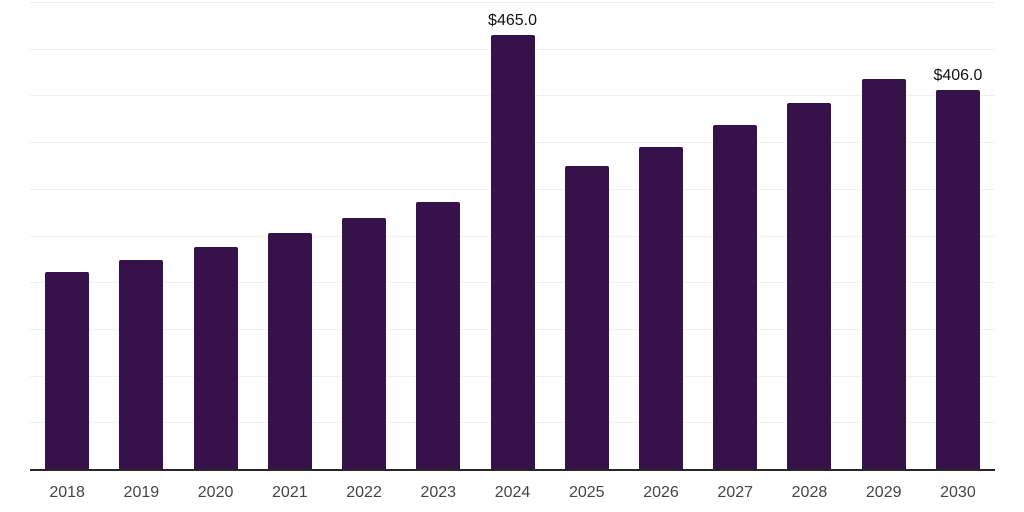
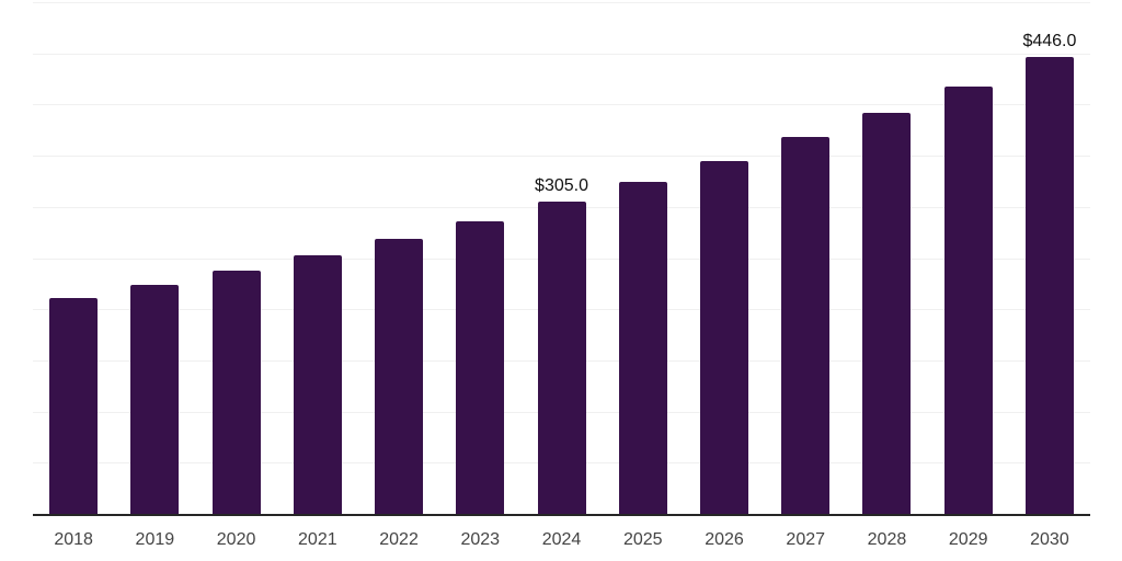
2024: $465.0 -> $305.0
2030: $406.0 -> $446.0
